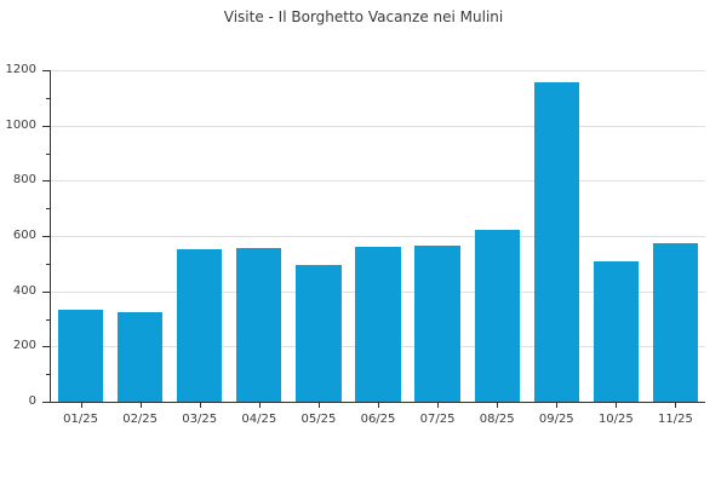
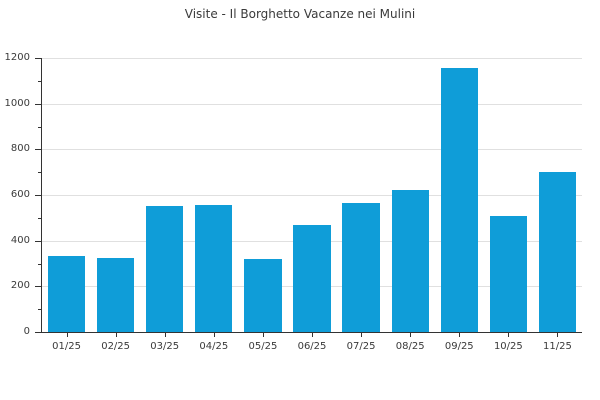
05/25: 500 -> 320
06/25: 560 -> 470
11/25: 580 -> 700
